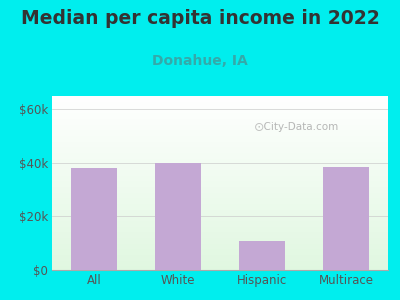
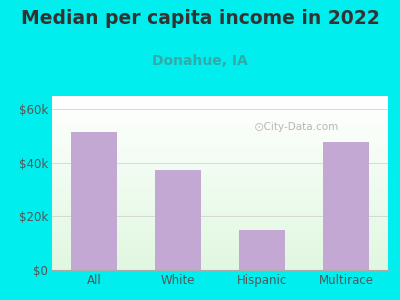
All: $38.0k -> $51.5k
White: $40.0k -> $37.5k
Hispanic: $11.0k -> $15.0k
Multirace: $38.5k -> $48.0k
